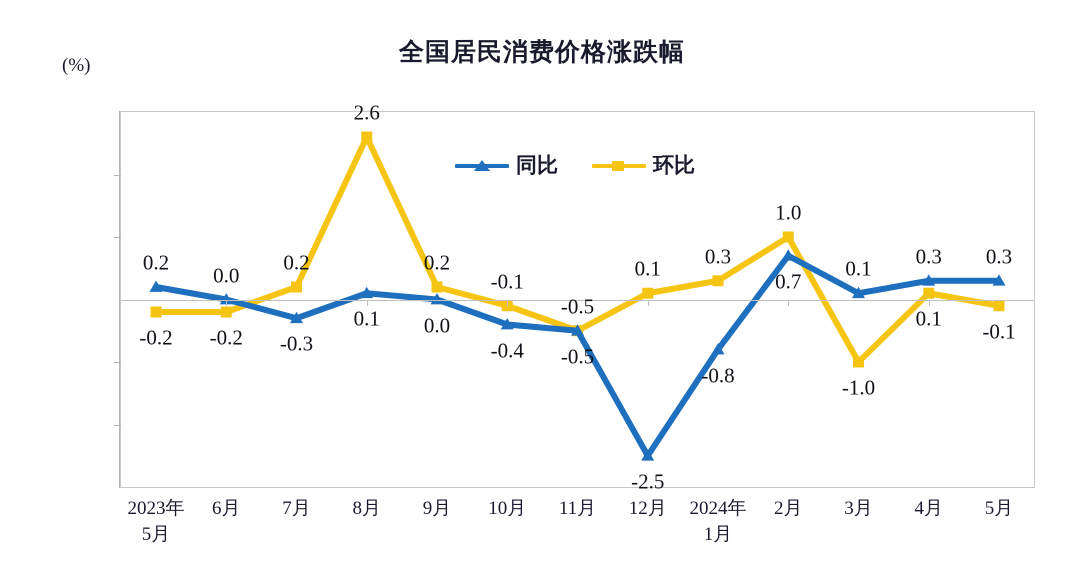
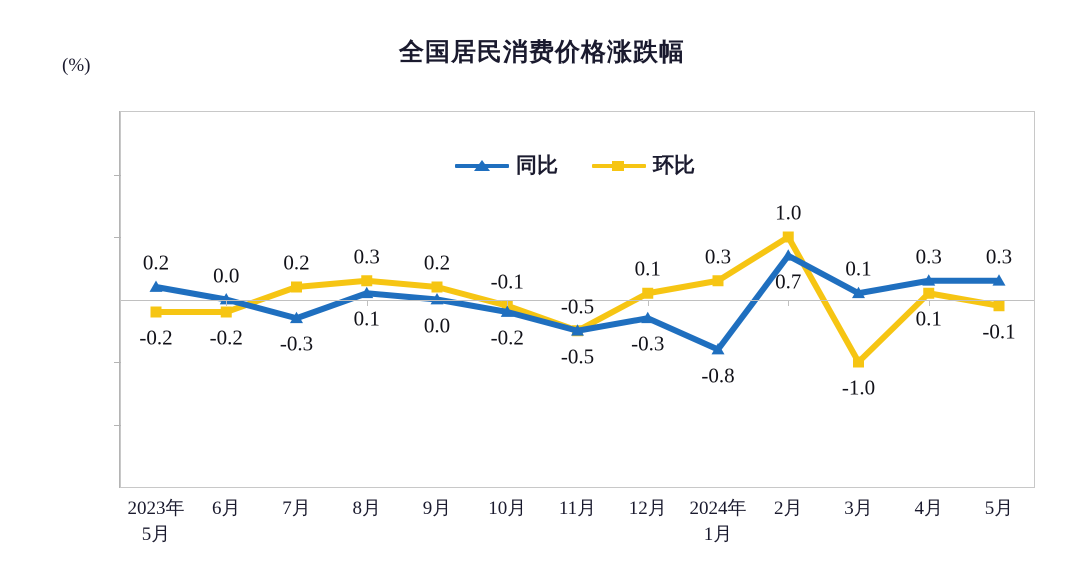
环比/8月: 2.6 -> 0.3
同比/10月: -0.4 -> -0.2
同比/12月: -2.5 -> -0.3
